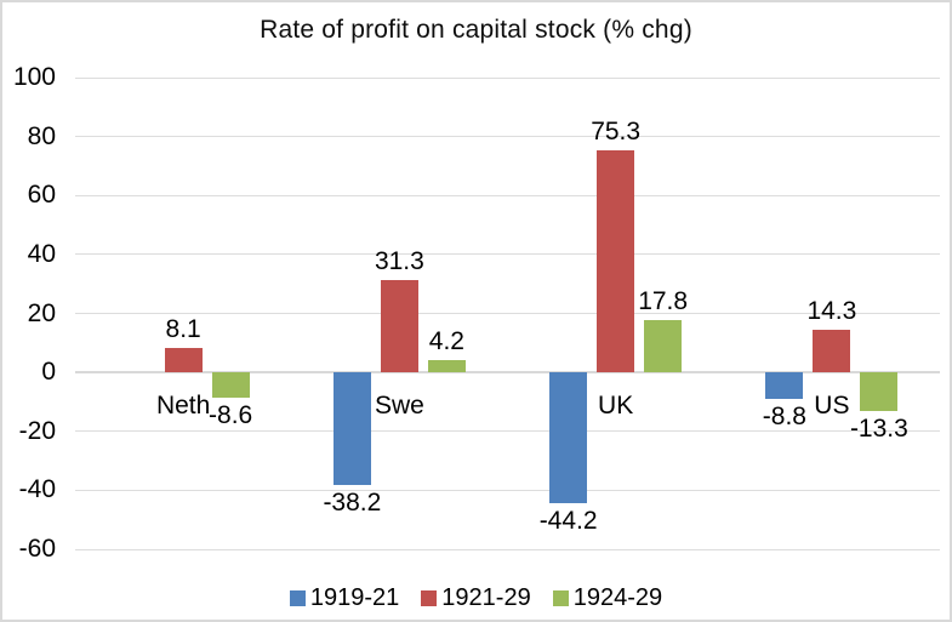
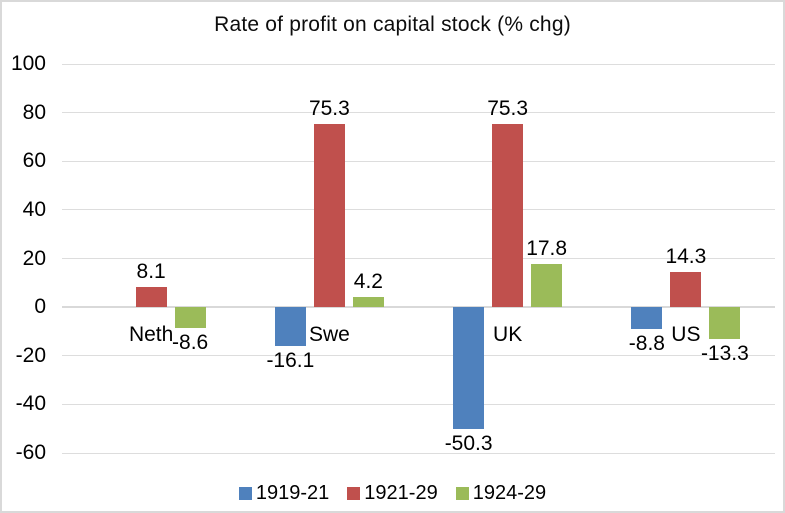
1919-21/Swe: -38.2 -> -16.1
1921-29/Swe: 31.3 -> 75.3
1919-21/UK: -44.2 -> -50.3
